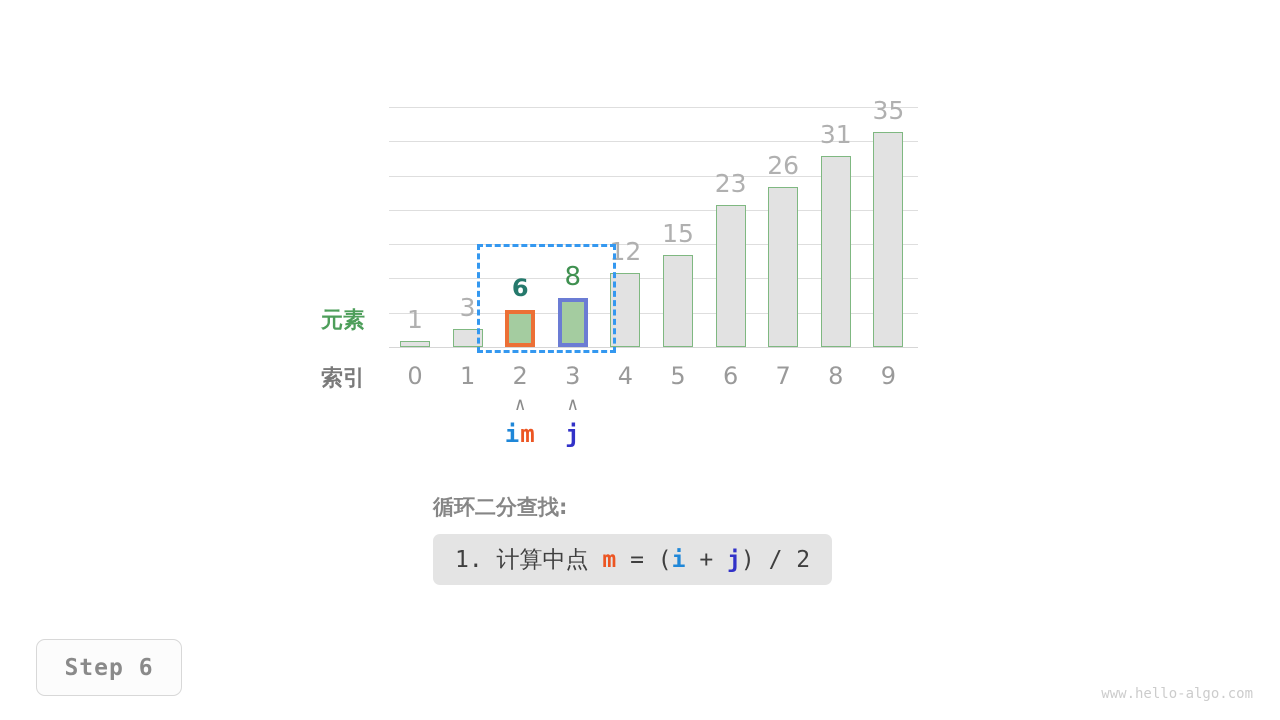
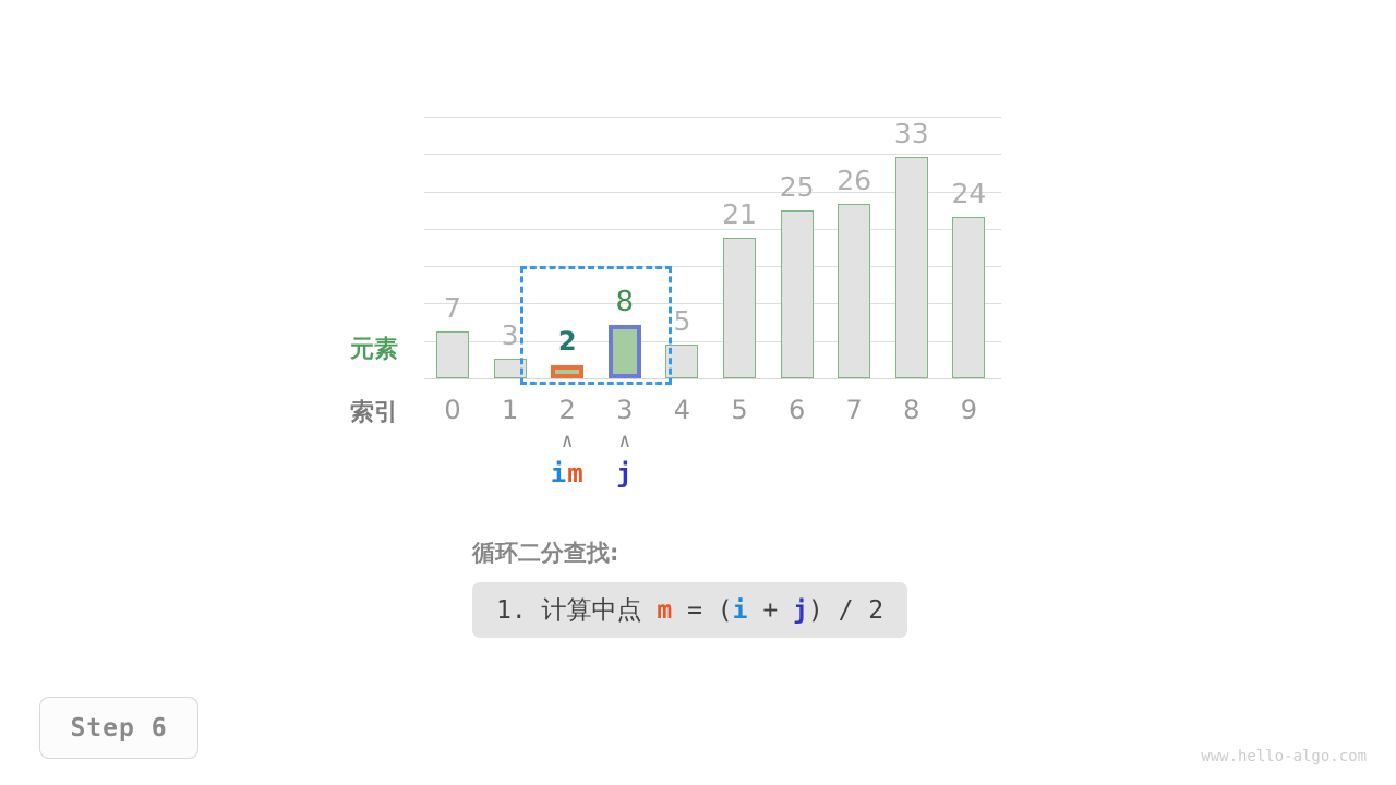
0: 1 -> 7
2: 6 -> 2
4: 12 -> 5
5: 15 -> 21
6: 23 -> 25
8: 31 -> 33
9: 35 -> 24
